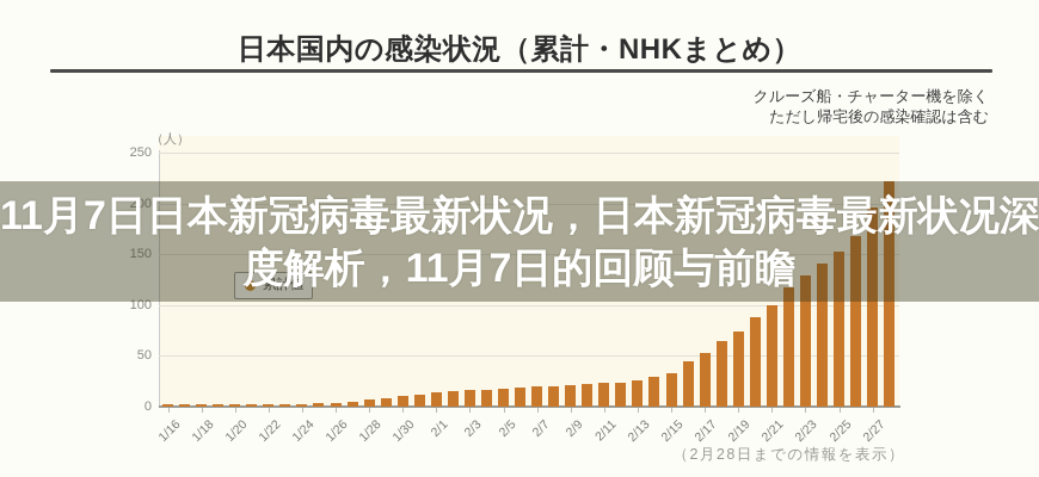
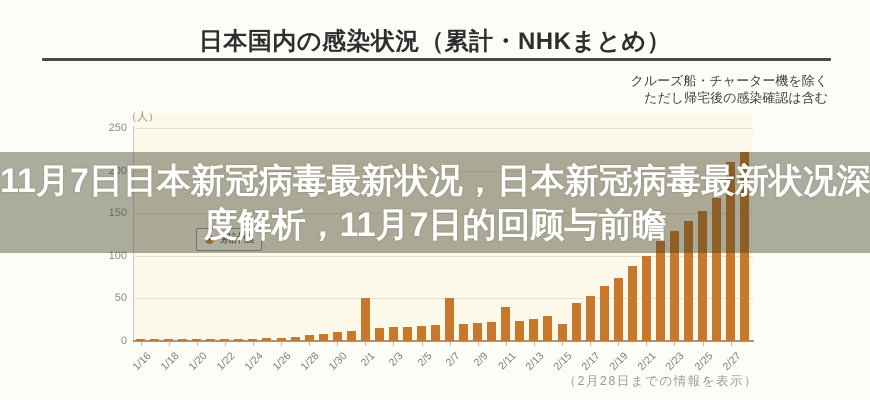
2/1: 10 -> 50
2/7: 20 -> 50
2/11: 20 -> 40
2/15: 30 -> 20
2/27: 200 -> 210
